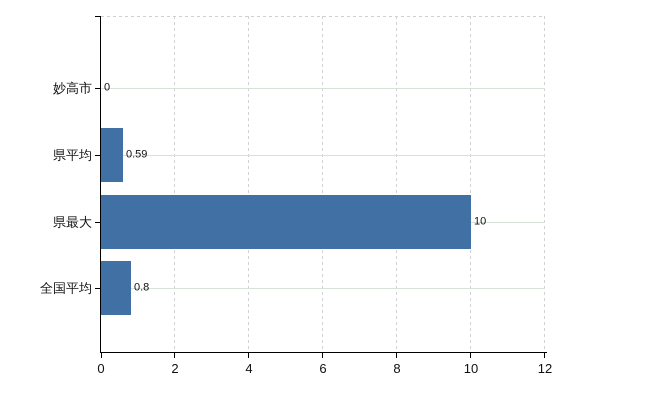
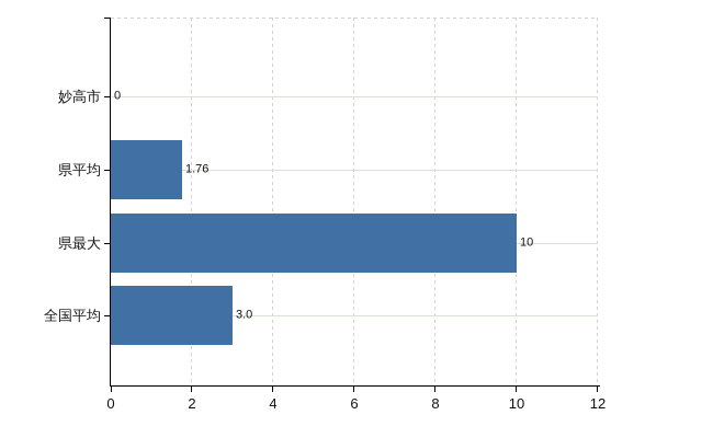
県平均: 0.59 -> 1.76
全国平均: 0.8 -> 3.0
